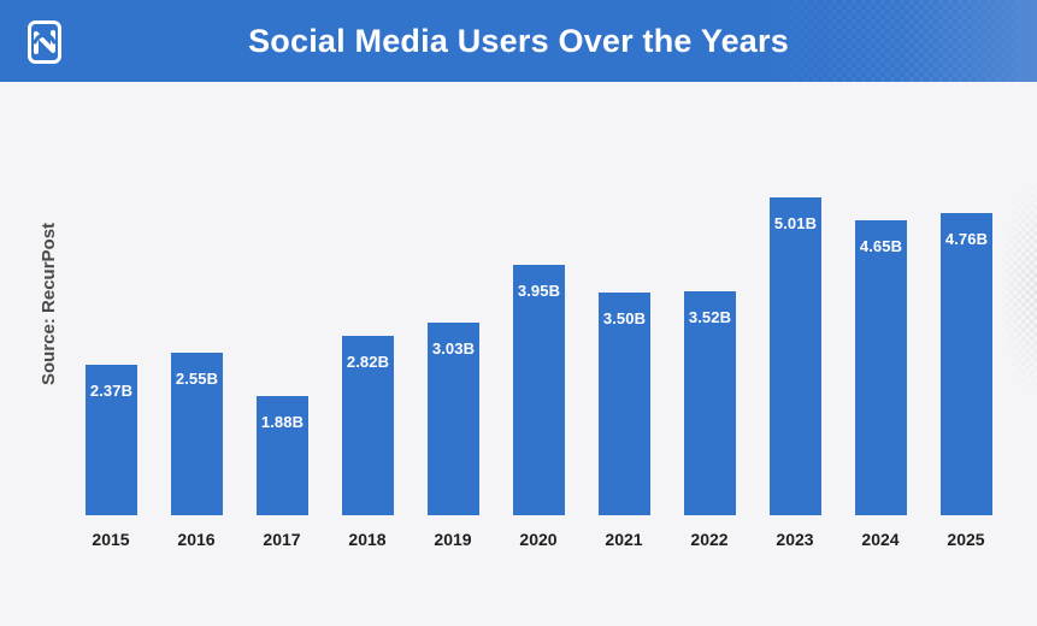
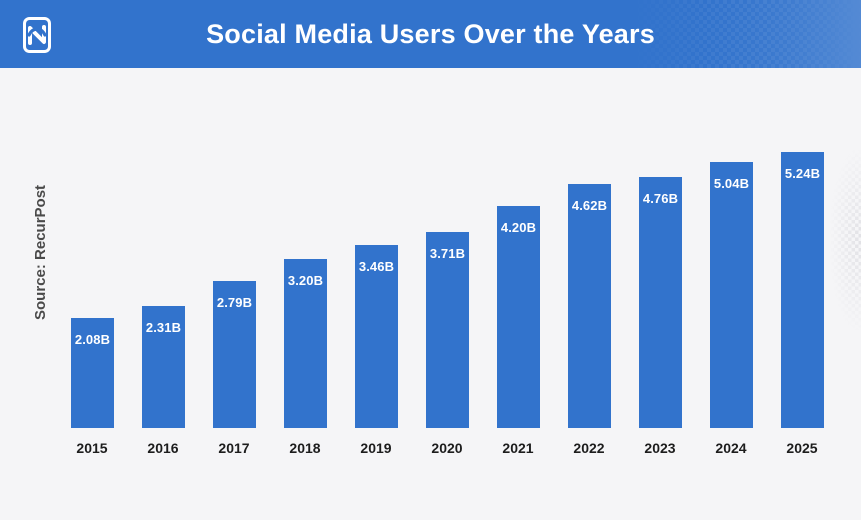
2015: 2.37B -> 2.08B
2016: 2.55B -> 2.31B
2017: 1.88B -> 2.79B
2018: 2.82B -> 3.20B
2019: 3.03B -> 3.46B
2020: 3.95B -> 3.71B
2021: 3.50B -> 4.20B
2022: 3.52B -> 4.62B
2023: 5.01B -> 4.76B
2024: 4.65B -> 5.04B
2025: 4.76B -> 5.24B
